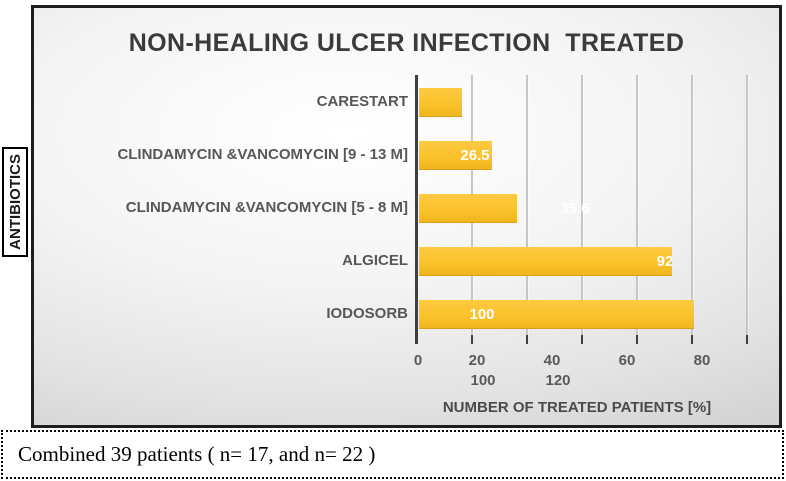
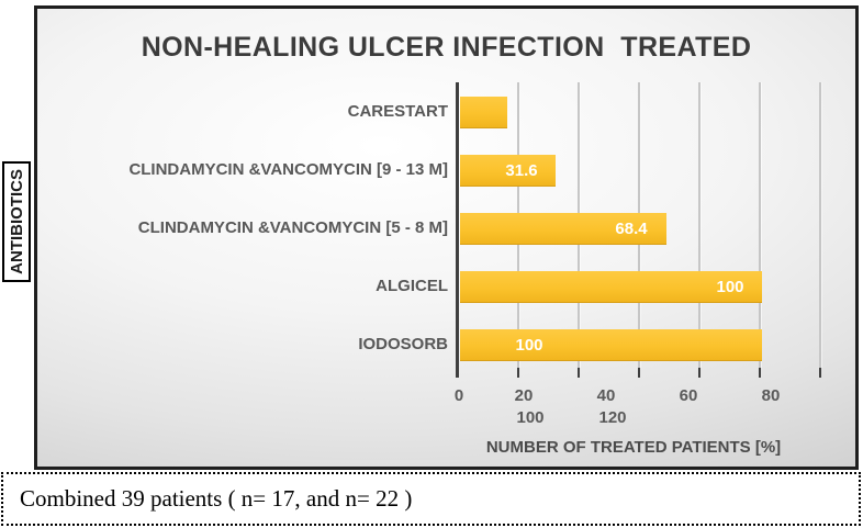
CLINDAMYCIN &VANCOMYCIN [9 - 13 M]: 26.5 -> 31.6
CLINDAMYCIN &VANCOMYCIN [5 - 8 M]: 35.6 -> 68.4
ALGICEL: 92 -> 100
